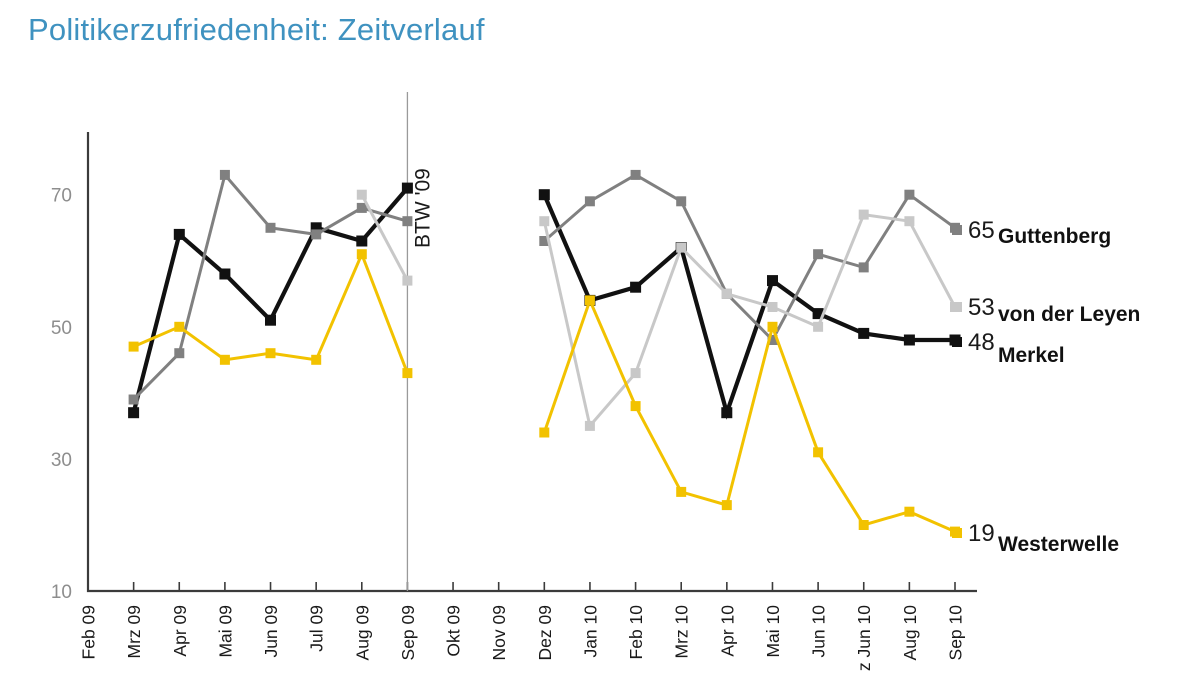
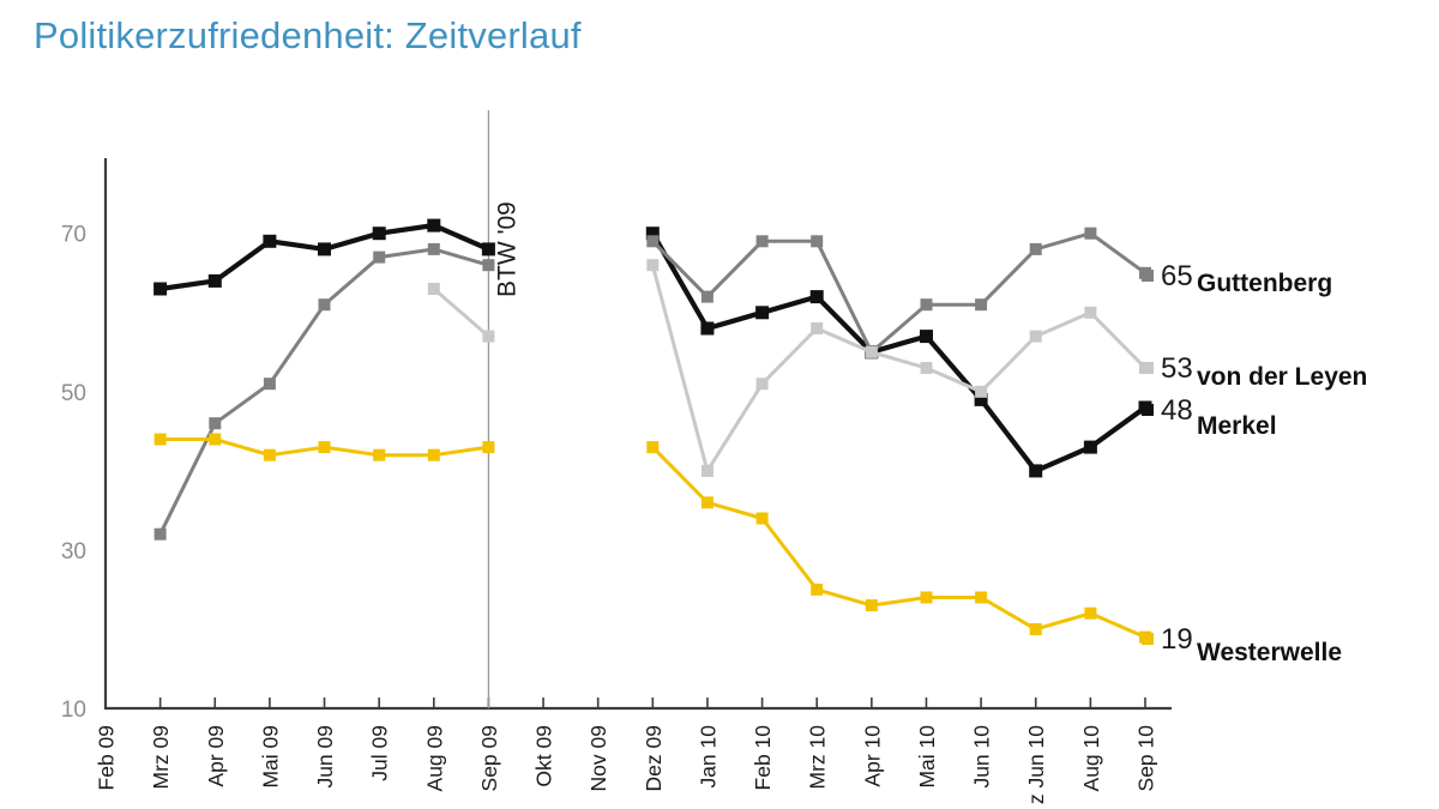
Merkel/Mrz 09: 37 -> 63
Guttenberg/Mrz 09: 39 -> 32
Westerwelle/Mrz 09: 47 -> 44
Westerwelle/Apr 09: 50 -> 44
Merkel/Mai 09: 58 -> 69
Guttenberg/Mai 09: 73 -> 51
Westerwelle/Mai 09: 45 -> 42
Merkel/Jun 09: 51 -> 68
Guttenberg/Jun 09: 65 -> 61
Westerwelle/Jun 09: 46 -> 43
Merkel/Jul 09: 65 -> 70
Guttenberg/Jul 09: 64 -> 67
Westerwelle/Jul 09: 45 -> 42
Merkel/Aug 09: 63 -> 71
von der Leyen/Aug 09: 70 -> 63
Westerwelle/Aug 09: 61 -> 42
Merkel/Sep 09: 71 -> 68
Guttenberg/Dez 09: 63 -> 69
Westerwelle/Dez 09: 34 -> 43
Merkel/Jan 10: 54 -> 58
Guttenberg/Jan 10: 69 -> 62
von der Leyen/Jan 10: 35 -> 40
Westerwelle/Jan 10: 54 -> 36
Merkel/Feb 10: 56 -> 60
Guttenberg/Feb 10: 73 -> 69
von der Leyen/Feb 10: 43 -> 51
Westerwelle/Feb 10: 38 -> 34
von der Leyen/Mrz 10: 62 -> 58
Merkel/Apr 10: 37 -> 55
Guttenberg/Mai 10: 48 -> 61
Westerwelle/Mai 10: 50 -> 24
Merkel/Jun 10: 52 -> 49
Westerwelle/Jun 10: 31 -> 24
Merkel/z Jun 10: 49 -> 40
Guttenberg/z Jun 10: 59 -> 68
von der Leyen/z Jun 10: 67 -> 57
Merkel/Aug 10: 48 -> 43
von der Leyen/Aug 10: 66 -> 60
